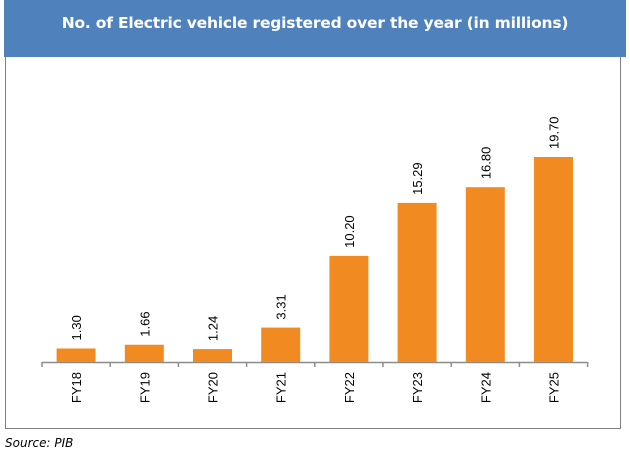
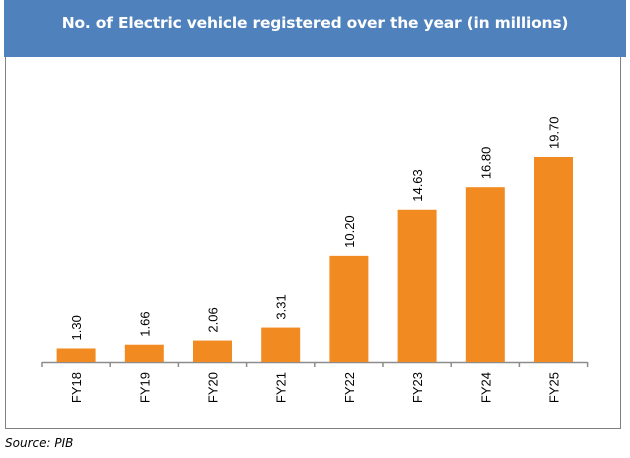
FY20: 1.24 -> 2.06
FY23: 15.29 -> 14.63
